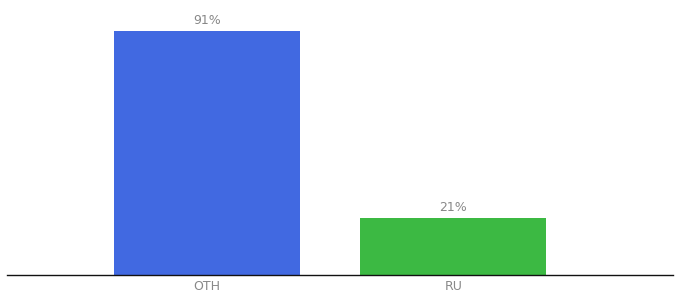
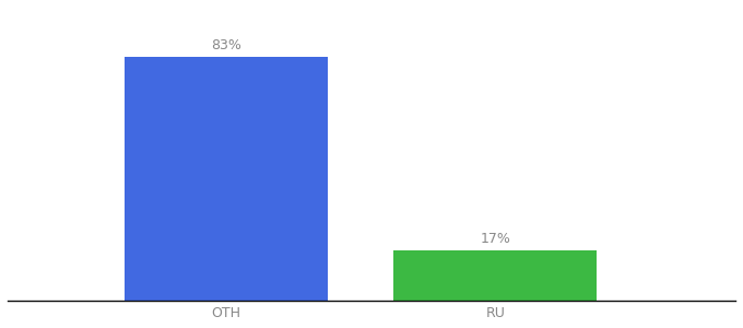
OTH: 91% -> 83%
RU: 21% -> 17%
